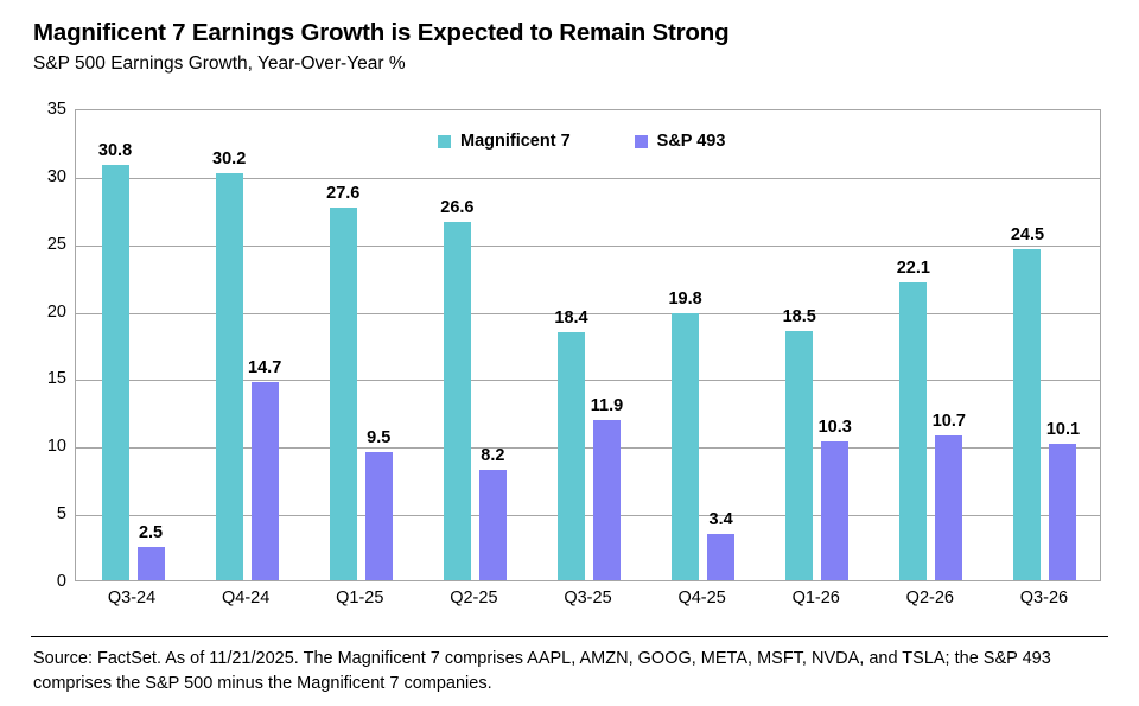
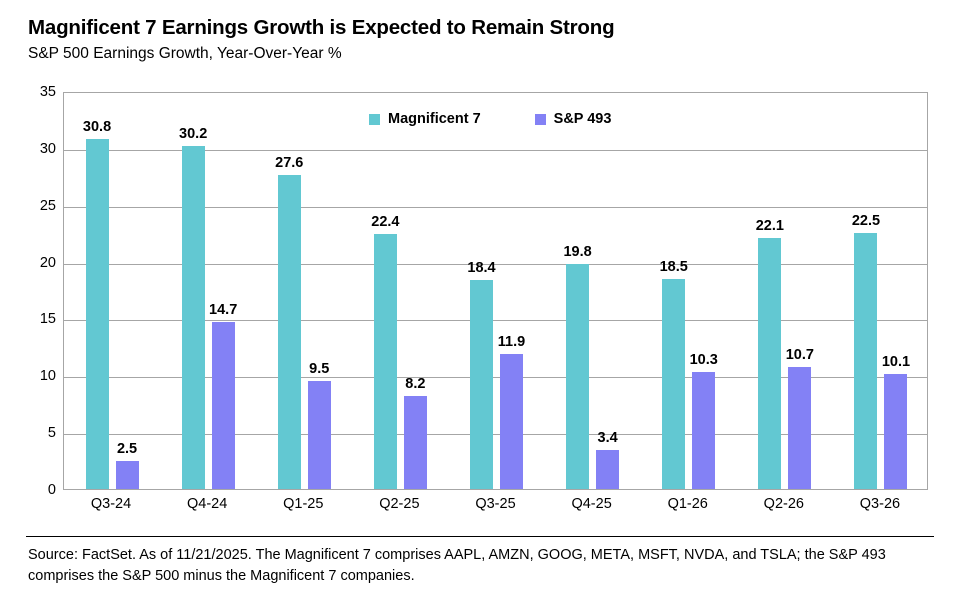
Magnificent 7/Q2-25: 26.6 -> 22.4
Magnificent 7/Q3-26: 24.5 -> 22.5
